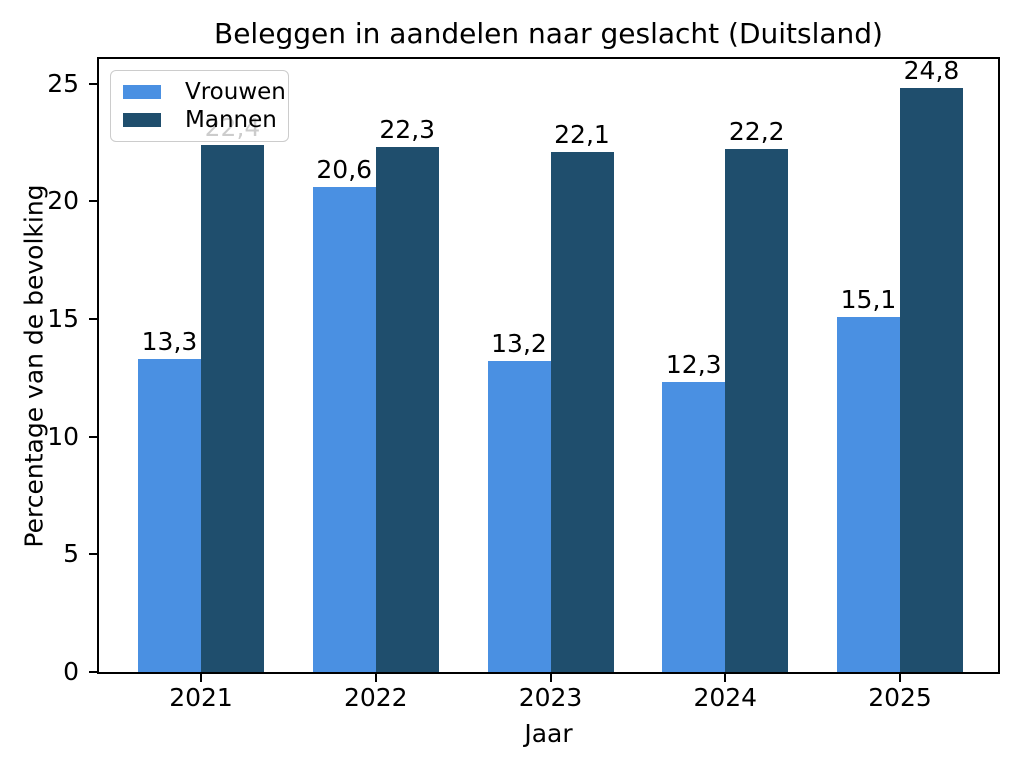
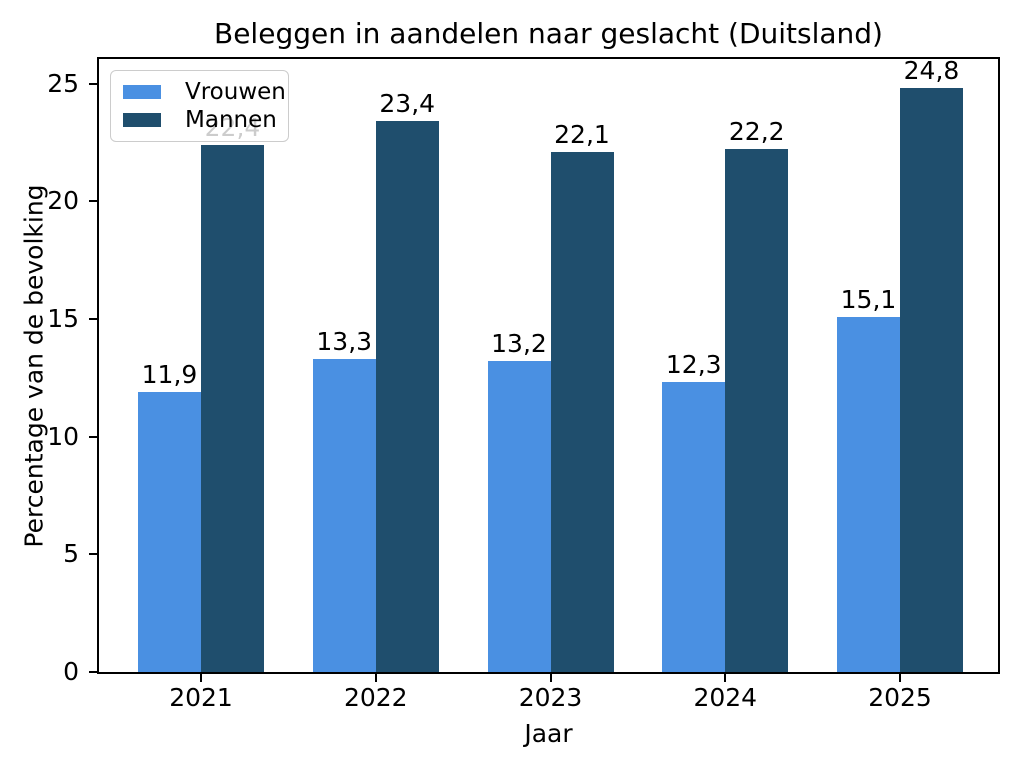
Vrouwen/2021: 13,3 -> 11,9
Vrouwen/2022: 20,6 -> 13,3
Mannen/2022: 22,3 -> 23,4
